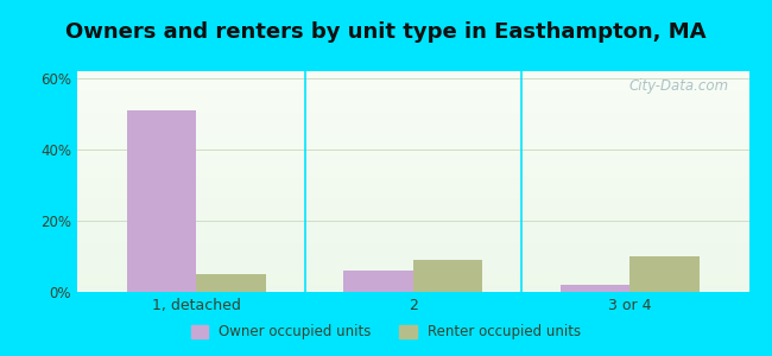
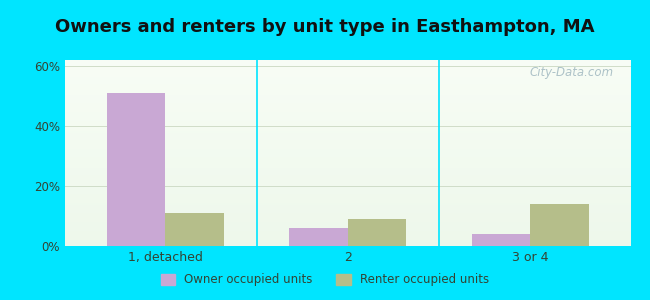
Renter occupied units/1, detached: 5% -> 11%
Owner occupied units/3 or 4: 2% -> 4%
Renter occupied units/3 or 4: 10% -> 14%
